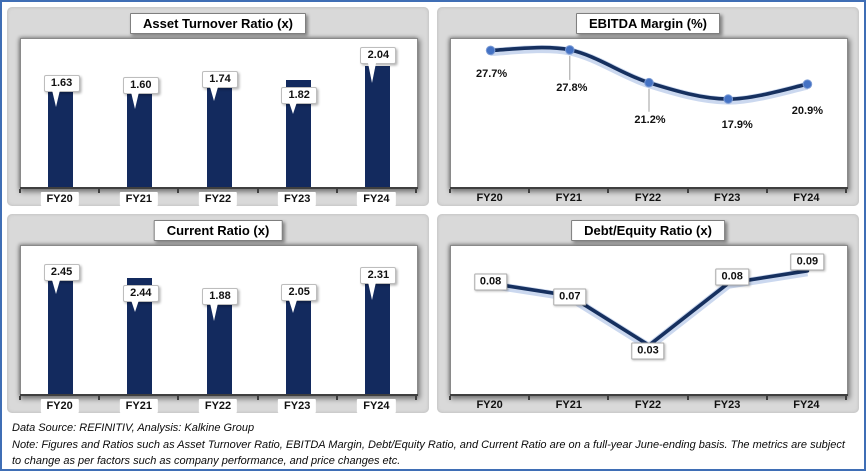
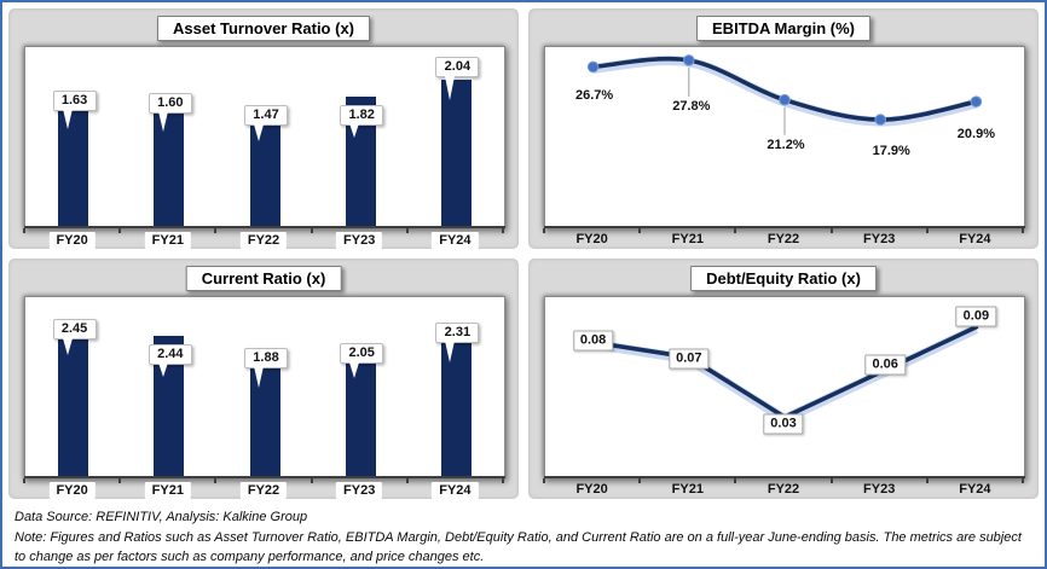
Asset Turnover Ratio (x)/FY22: 1.74 -> 1.47
EBITDA Margin (%)/FY20: 27.7% -> 26.7%
Debt/Equity Ratio (x)/FY23: 0.08 -> 0.06
